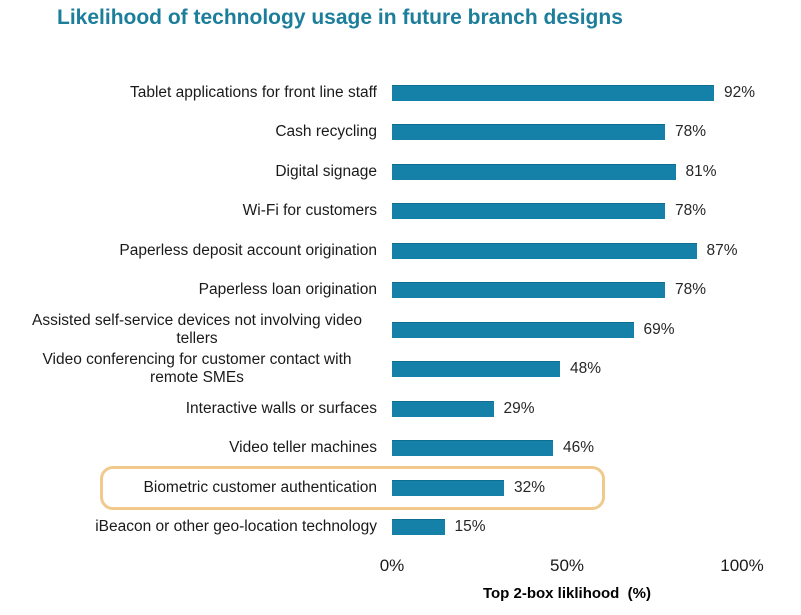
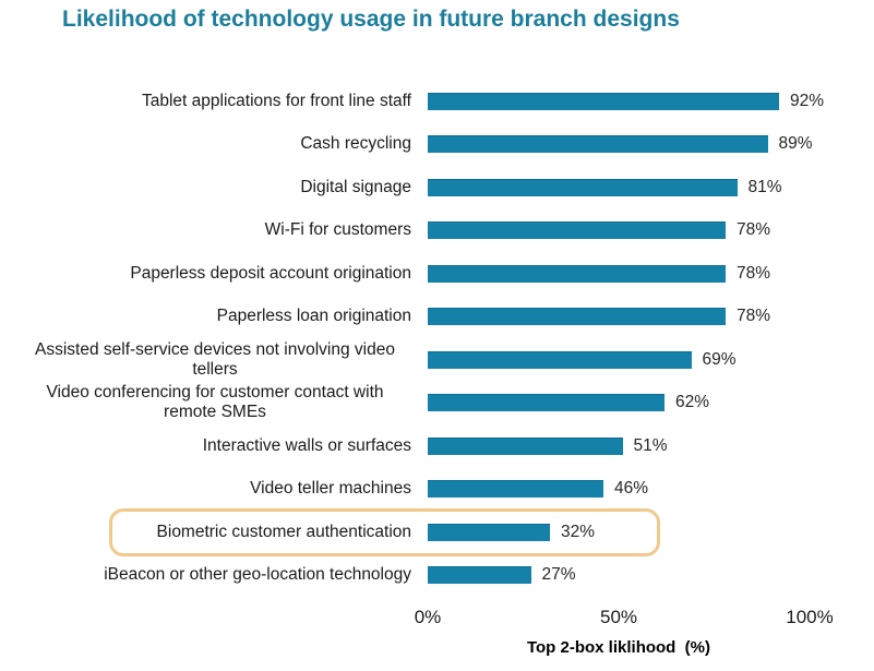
Cash recycling: 78% -> 89%
Paperless deposit account origination: 87% -> 78%
Video conferencing for customer contact with remote SMEs: 48% -> 62%
Interactive walls or surfaces: 29% -> 51%
iBeacon or other geo-location technology: 15% -> 27%
